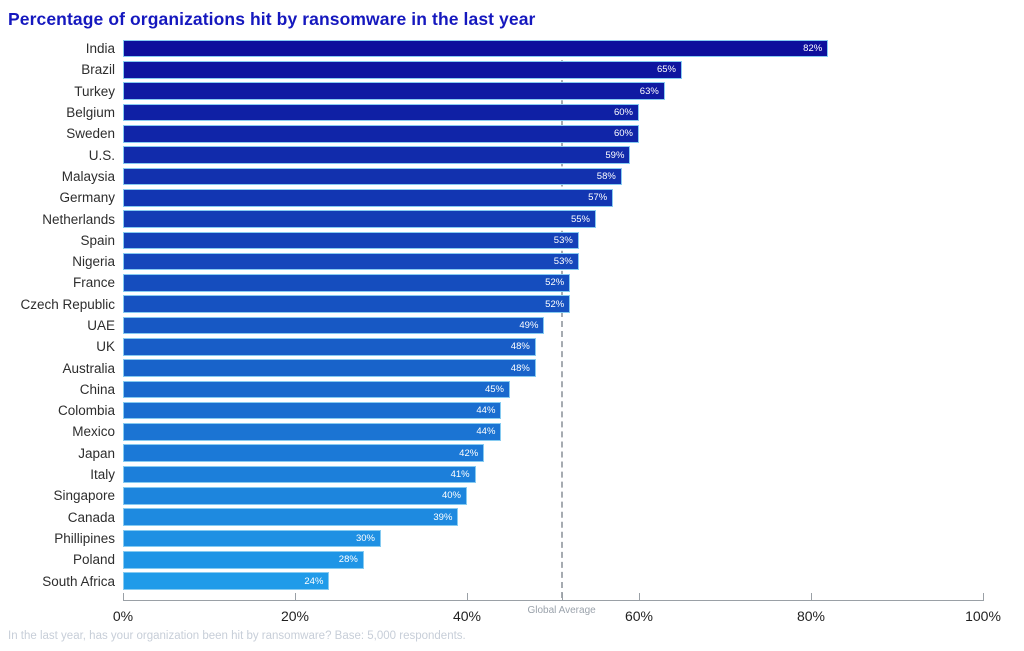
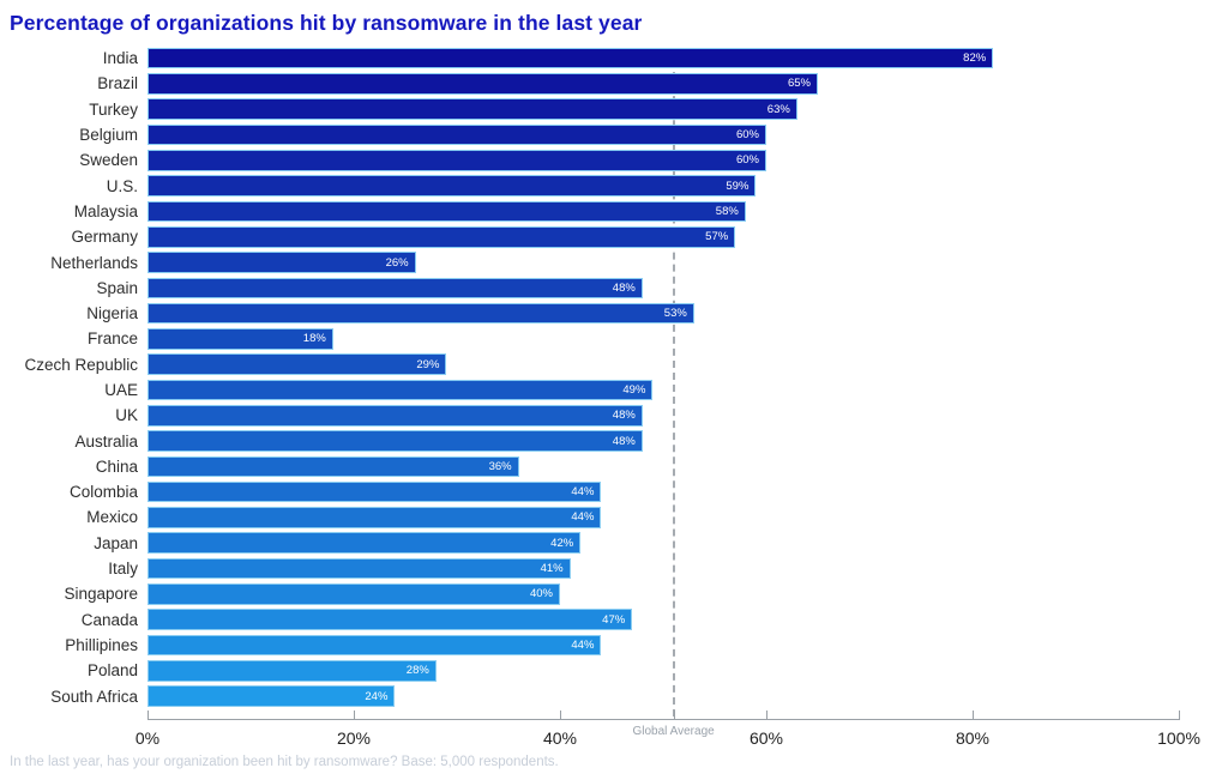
Netherlands: 55% -> 26%
Spain: 53% -> 48%
France: 52% -> 18%
Czech Republic: 52% -> 29%
China: 45% -> 36%
Canada: 39% -> 47%
Phillipines: 30% -> 44%
